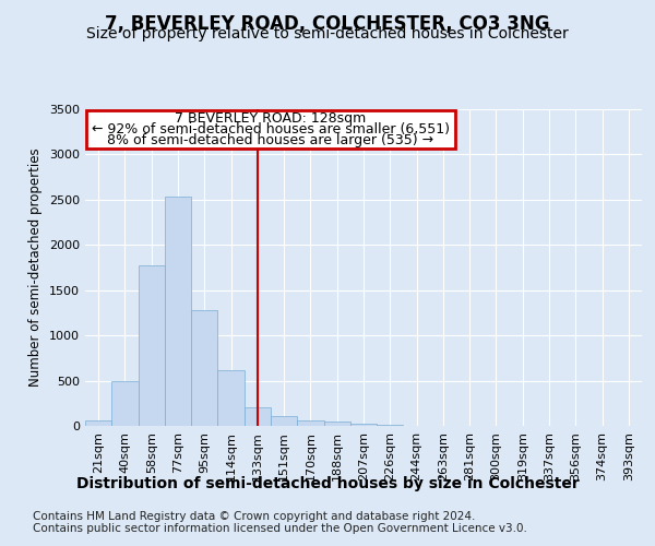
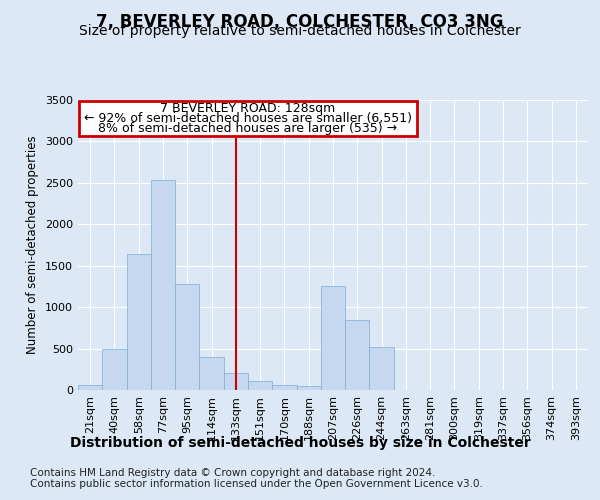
58sqm: 1780 -> 1640
114sqm: 620 -> 400
207sqm: 20 -> 1260
226sqm: 10 -> 840
244sqm: 0 -> 520
